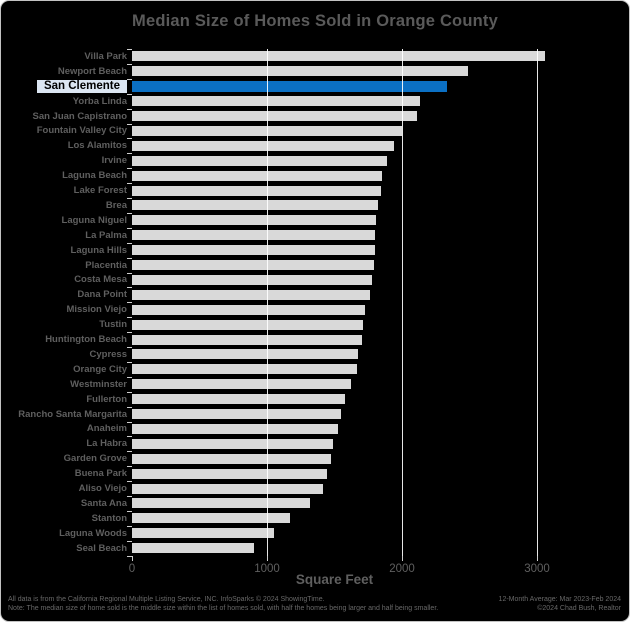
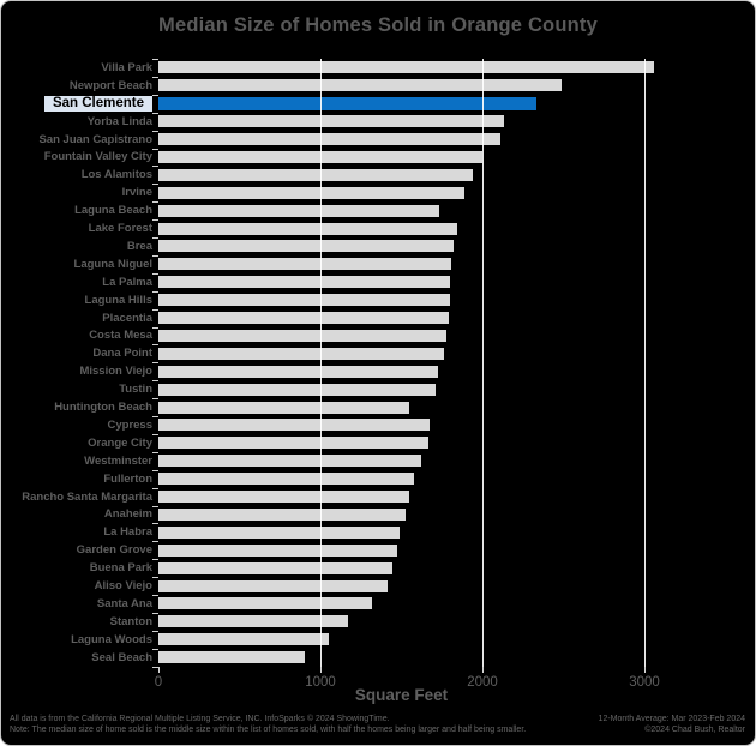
Laguna Beach: 1850 -> 1730
Huntington Beach: 1700 -> 1550
